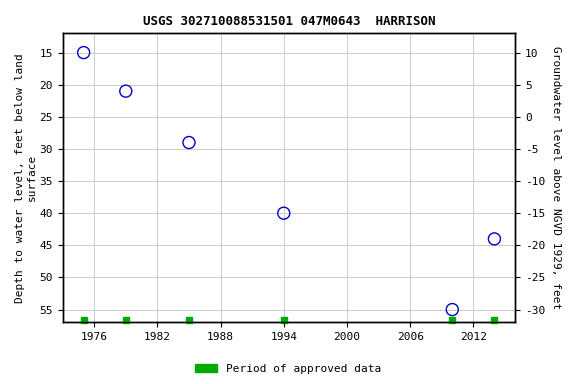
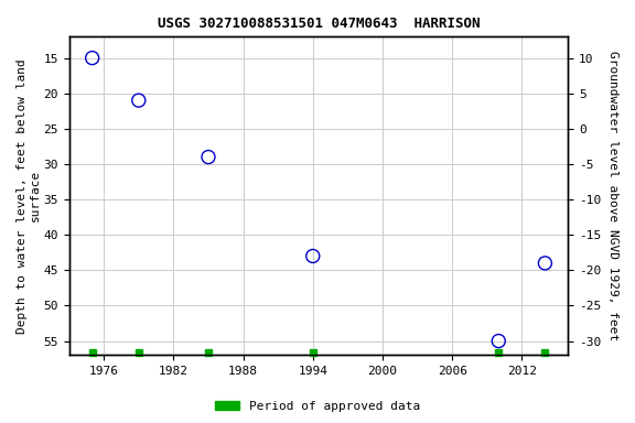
1994: 40 -> 43
